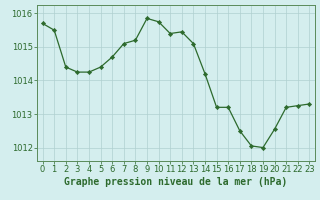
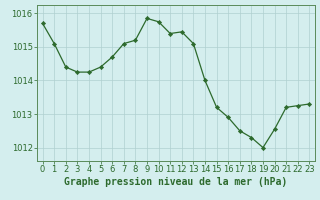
1: 1015.50 -> 1015.10
14: 1014.20 -> 1014.00
16: 1013.20 -> 1012.90
18: 1012.05 -> 1012.30
